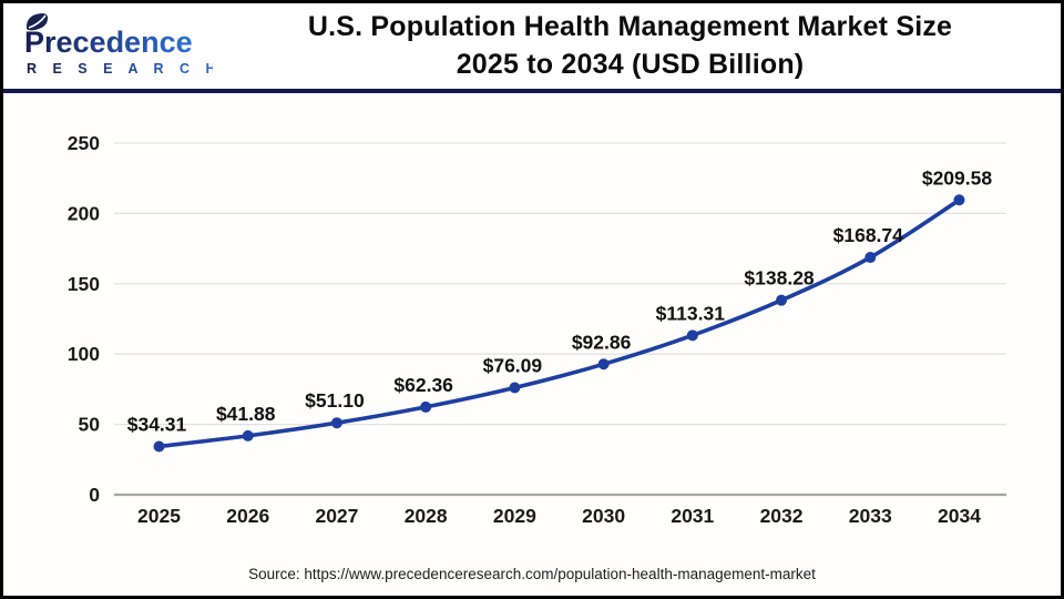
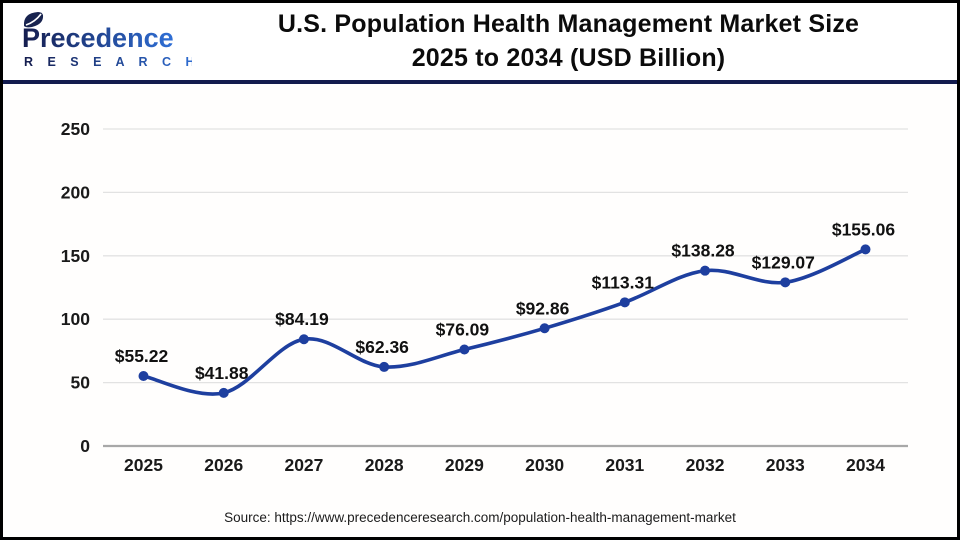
2025: $34.31 -> $55.22
2027: $51.10 -> $84.19
2033: $168.74 -> $129.07
2034: $209.58 -> $155.06
